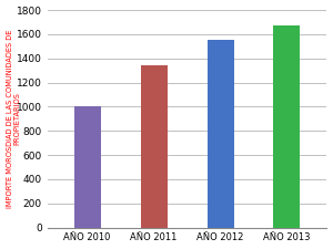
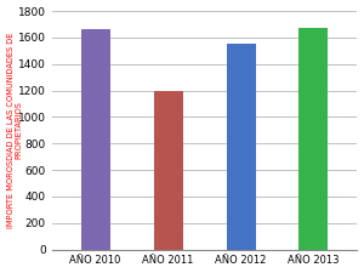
AÑO 2010: 1000 -> 1660
AÑO 2011: 1340 -> 1200
